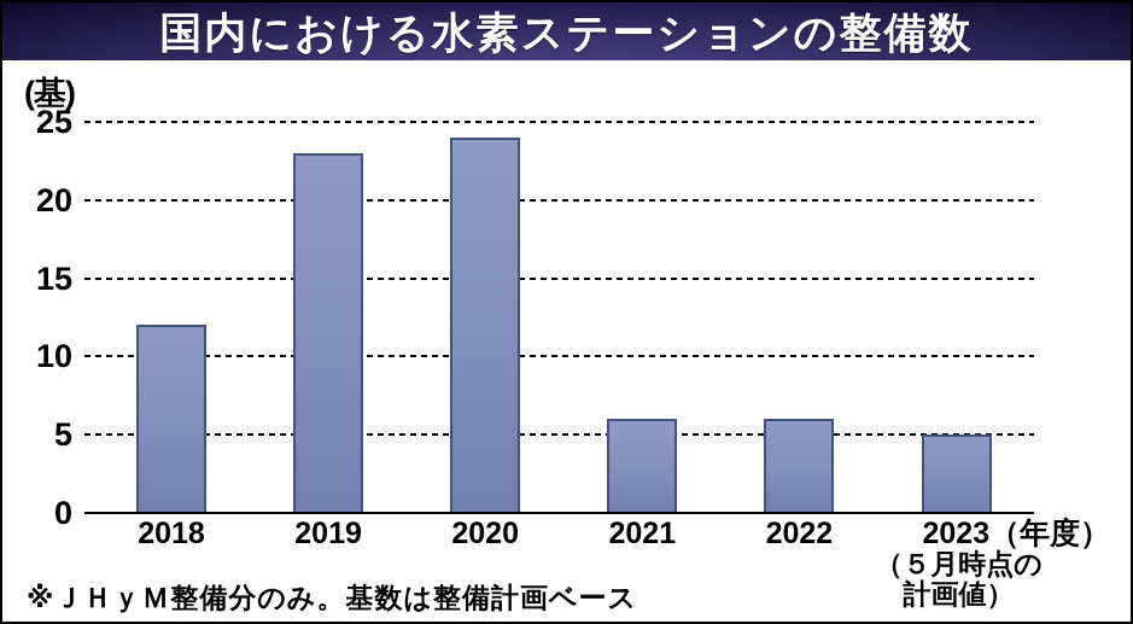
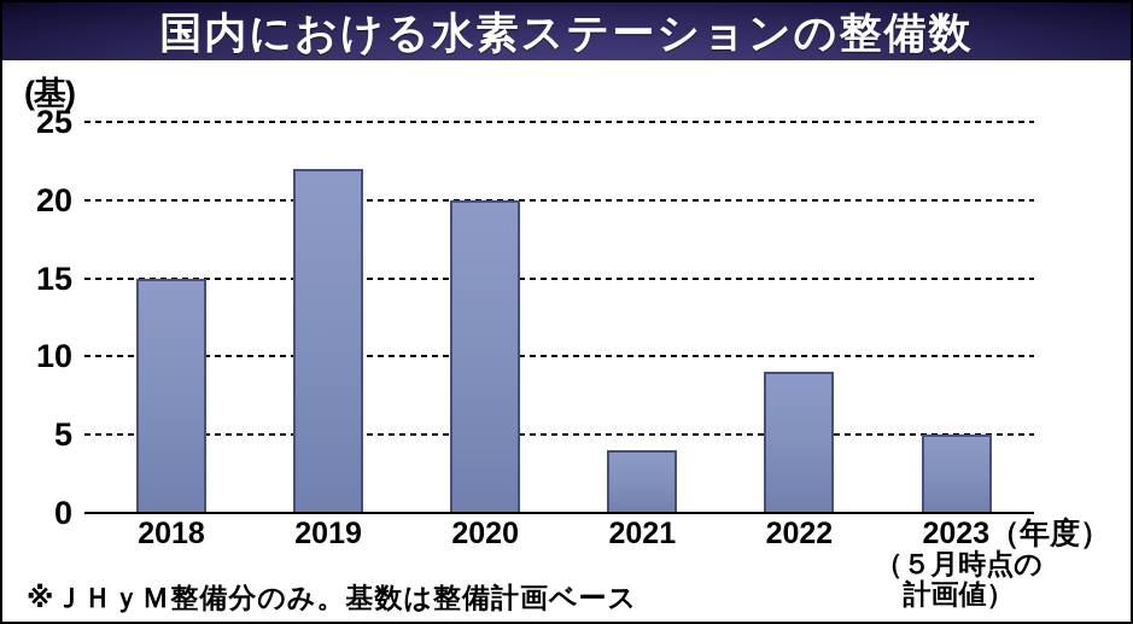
2018: 12 -> 15
2019: 23 -> 22
2020: 24 -> 20
2021: 6 -> 4
2022: 6 -> 9
